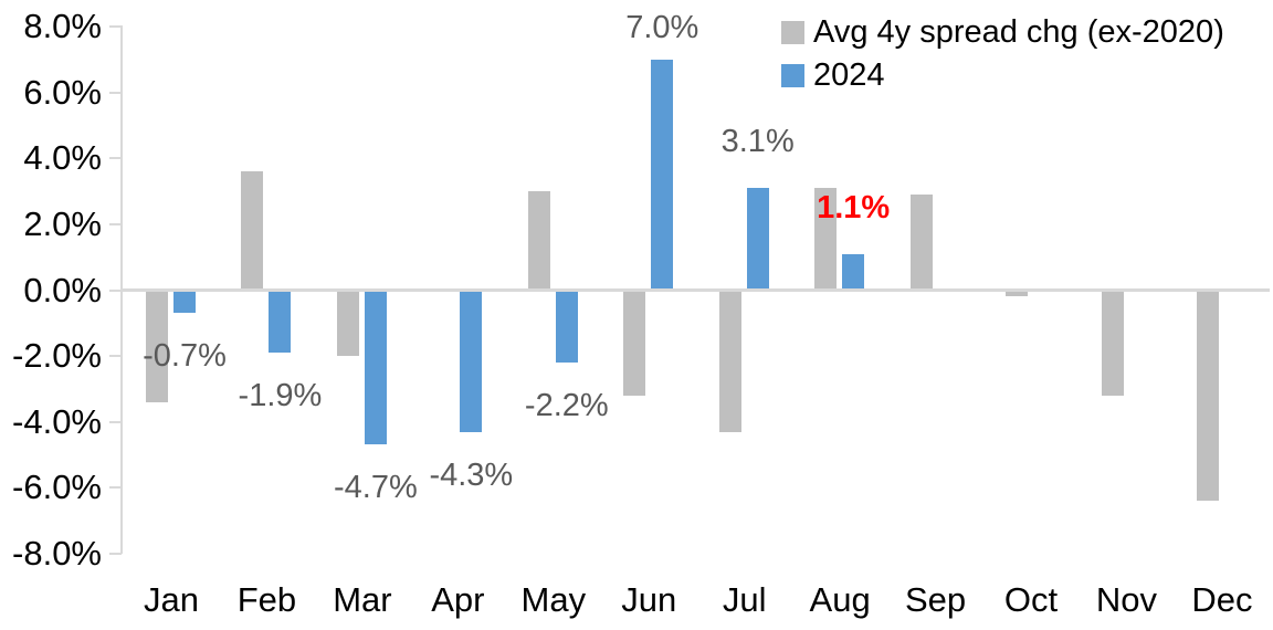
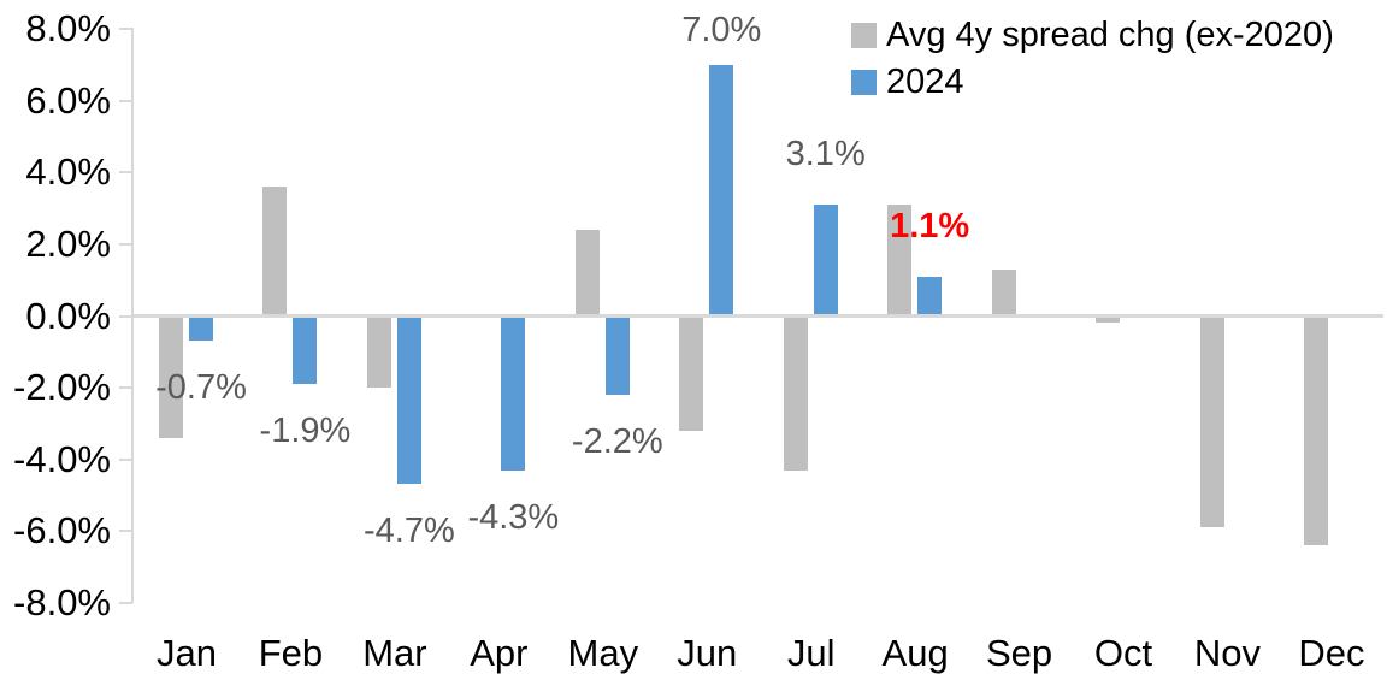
Avg 4y spread chg (ex-2020)/May: 3.0% -> 2.4%
Avg 4y spread chg (ex-2020)/Sep: 2.9% -> 1.3%
Avg 4y spread chg (ex-2020)/Nov: -3.2% -> -5.9%
